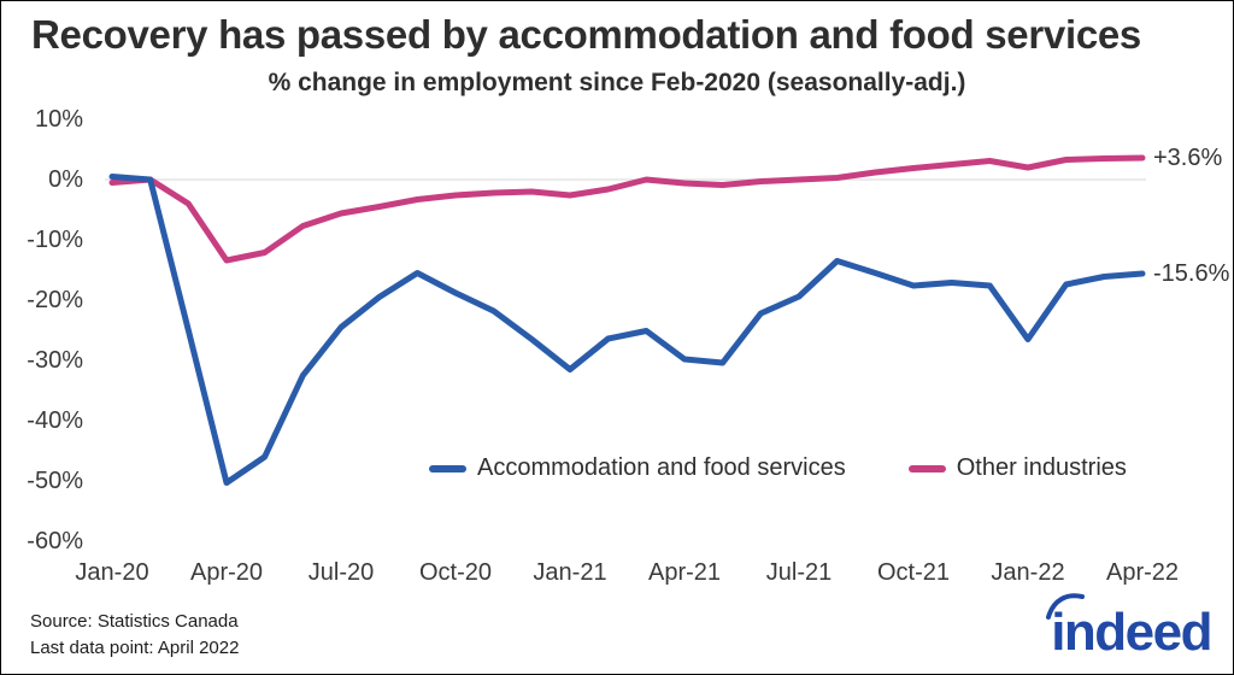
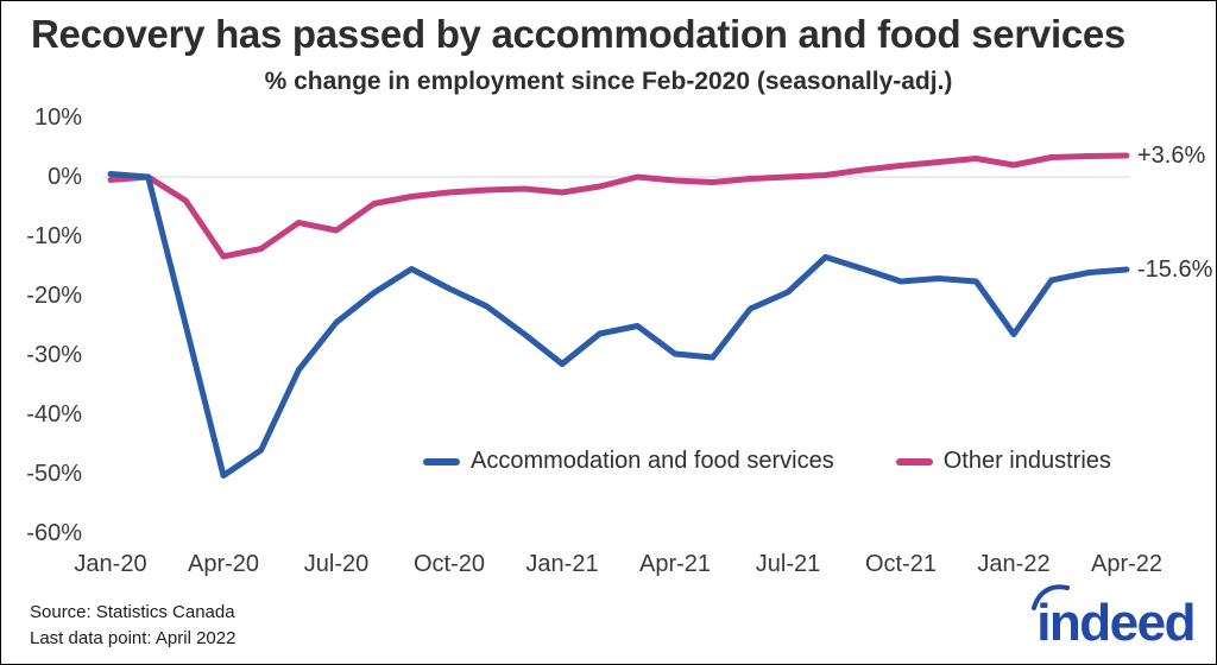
Other industries/Jul-20: -6% -> -9%
